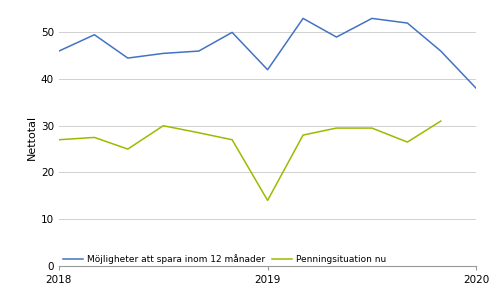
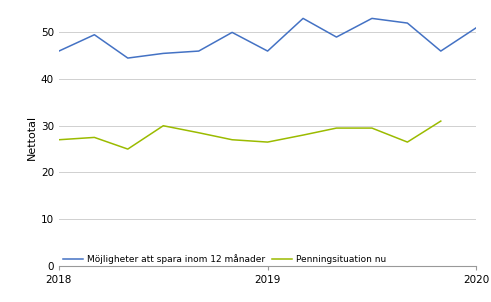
Möjligheter att spara inom 12 månader/2019: 42.0 -> 46.0
Penningsituation nu/2019: 14.0 -> 26.5
Möjligheter att spara inom 12 månader/2020: 38.0 -> 51.0
